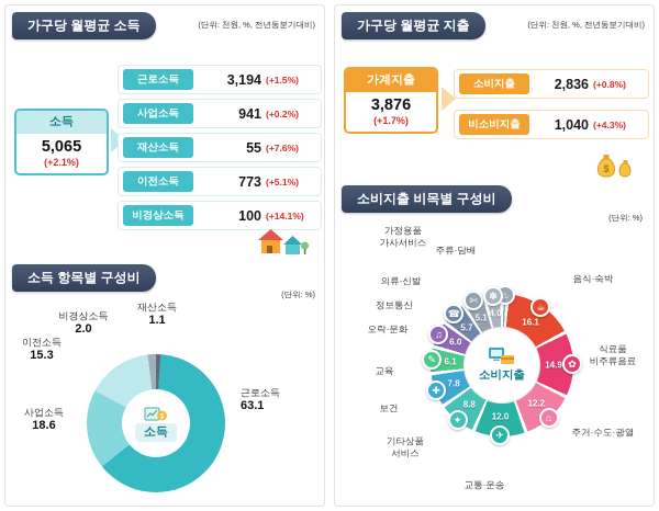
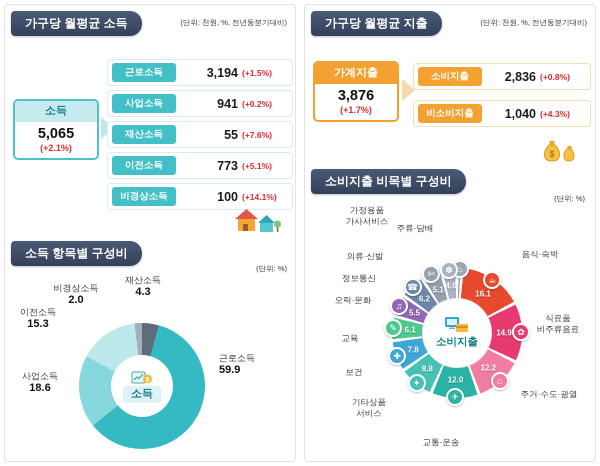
소득 항목별 구성비/재산소득: 1.1 -> 4.3
소득 항목별 구성비/근로소득: 63.1 -> 59.9
소비지출 비목별 구성비/오락·문화: 6.0 -> 5.5
소비지출 비목별 구성비/정보통신: 5.7 -> 6.2
